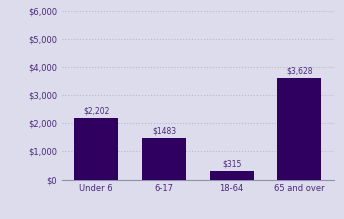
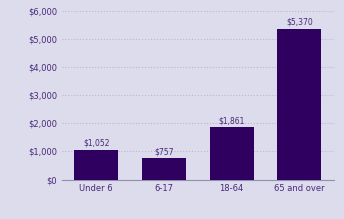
Under 6: $2,202 -> $1,052
6-17: $1483 -> $757
18-64: $315 -> $1,861
65 and over: $3,628 -> $5,370
